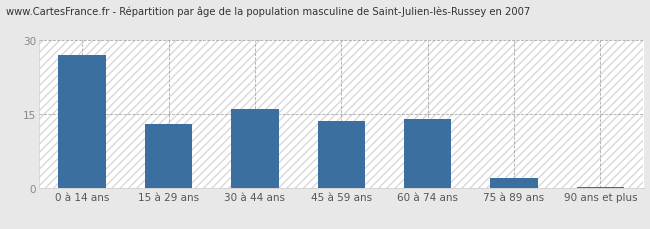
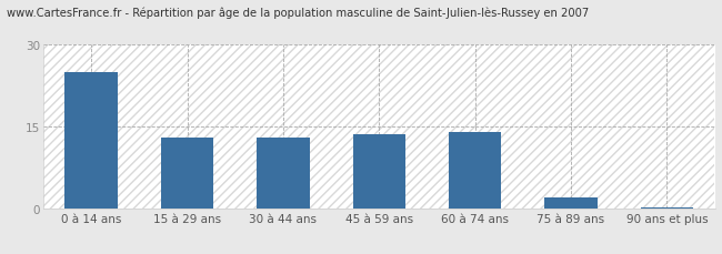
0 à 14 ans: 27.0 -> 25.0
30 à 44 ans: 16.0 -> 13.0
